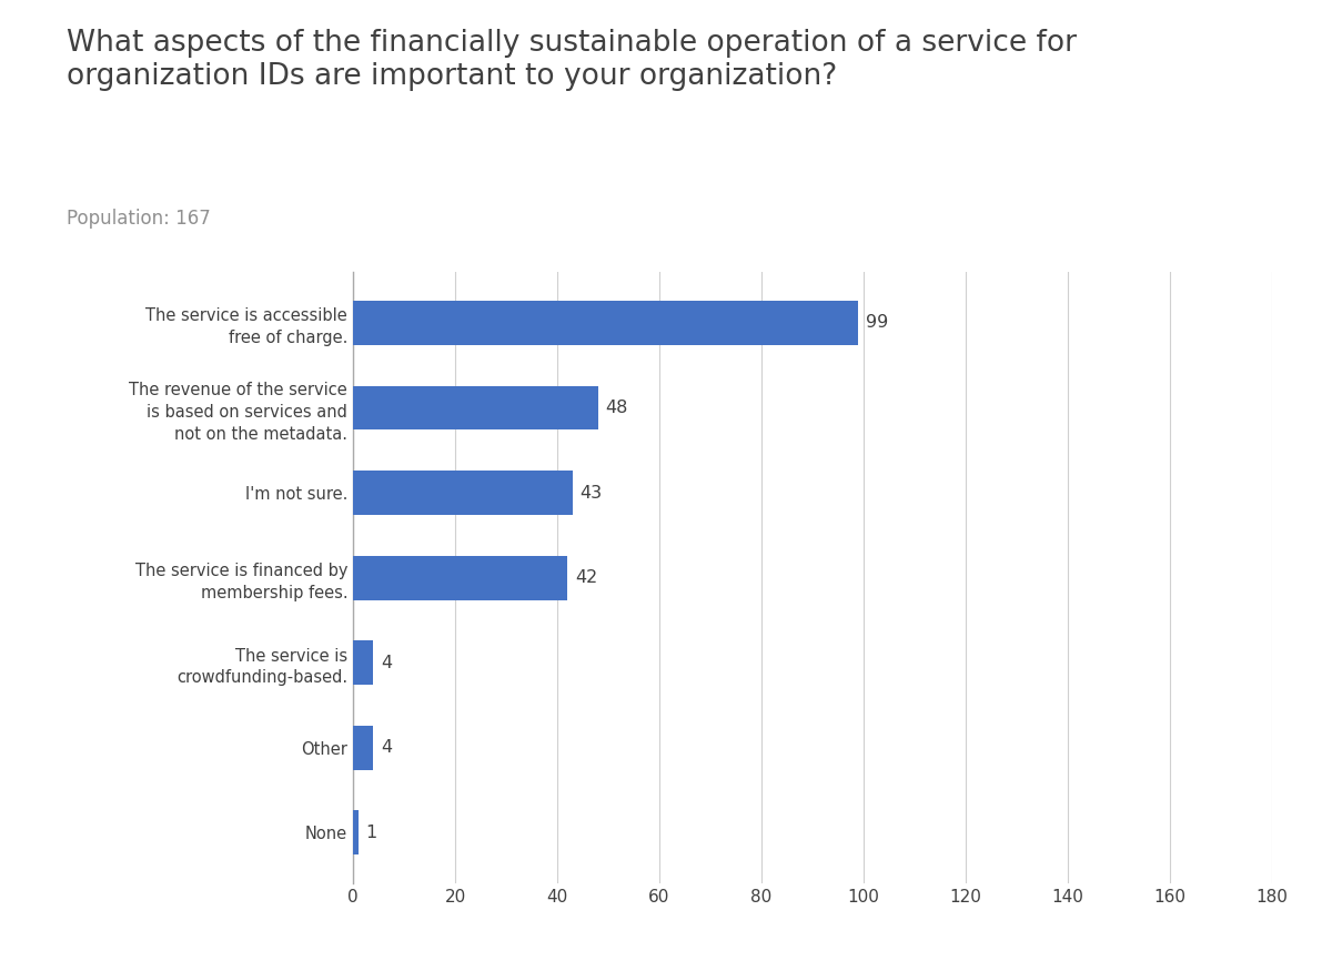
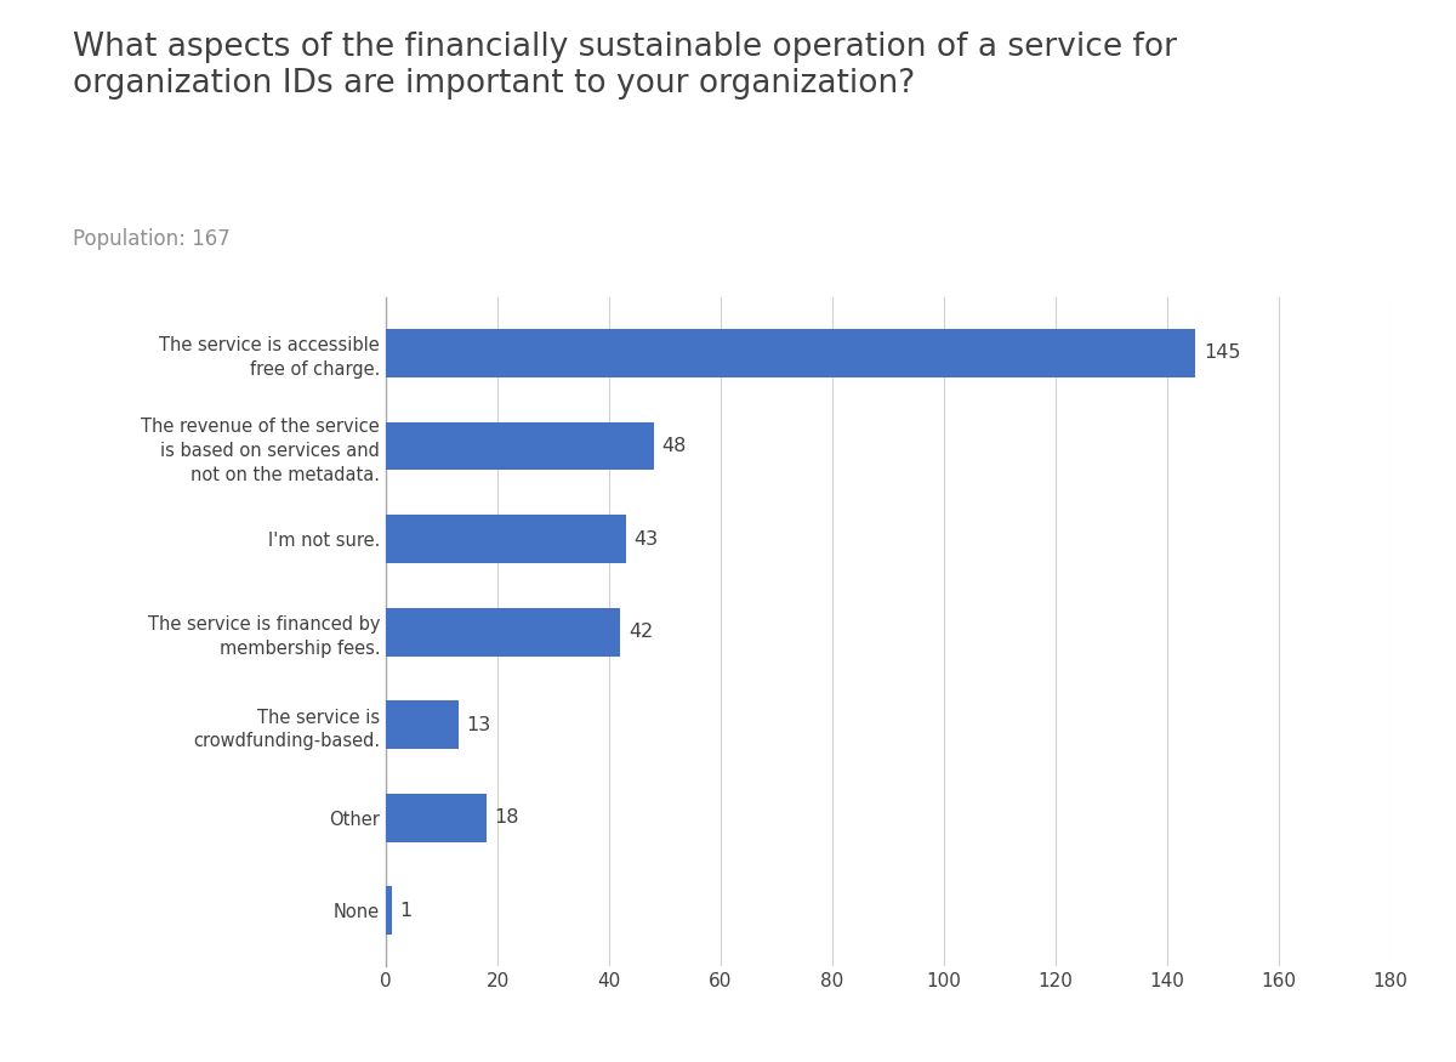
The service is accessible free of charge.: 99 -> 145
The service is crowdfunding-based.: 4 -> 13
Other: 4 -> 18
